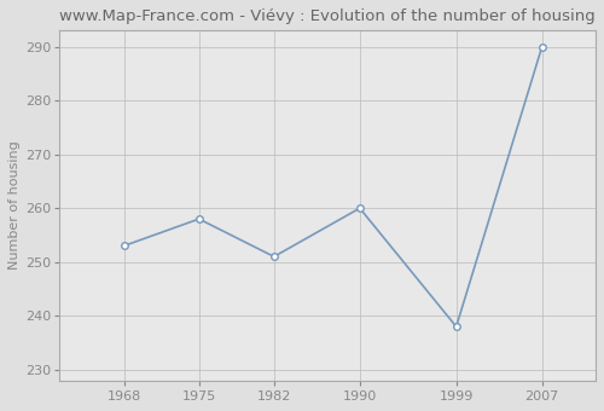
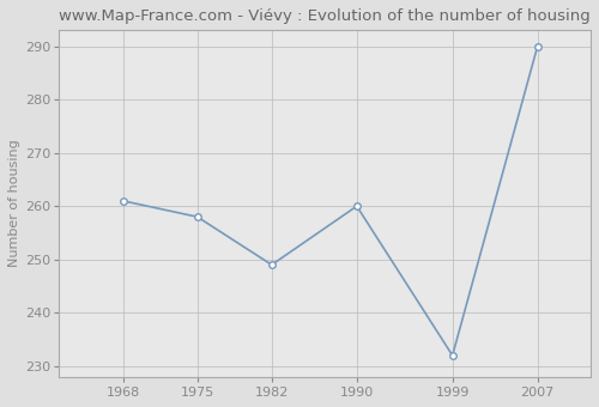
1968: 253 -> 261
1982: 251 -> 249
1999: 238 -> 232
